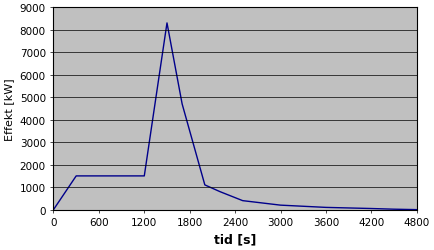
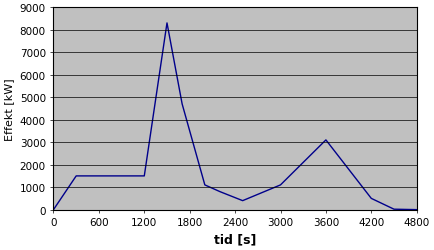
3000: 200 -> 1100
3600: 100 -> 3100
4200: 50 -> 500
